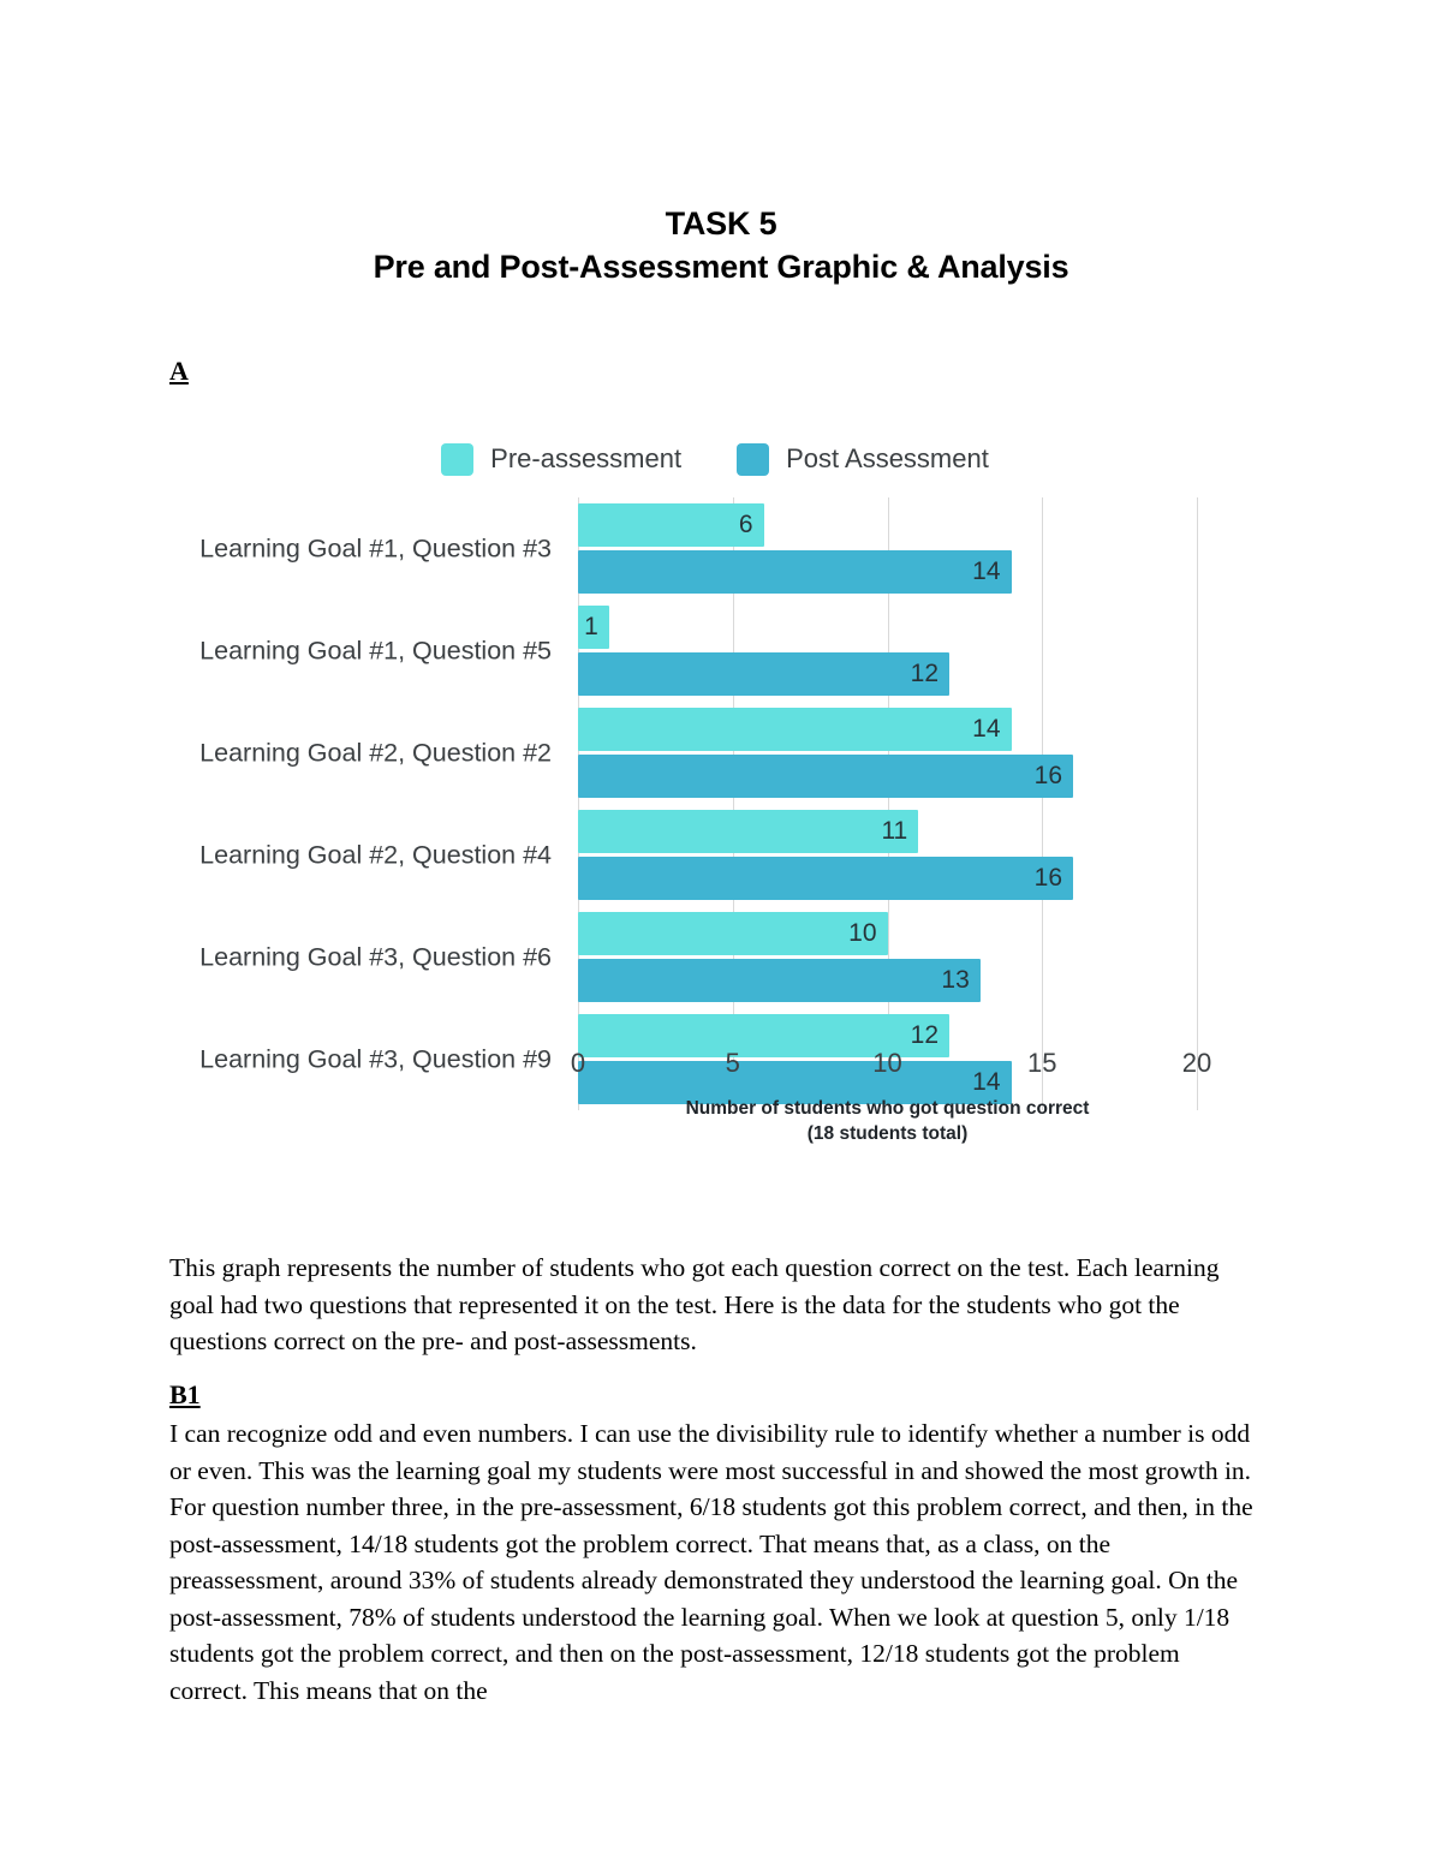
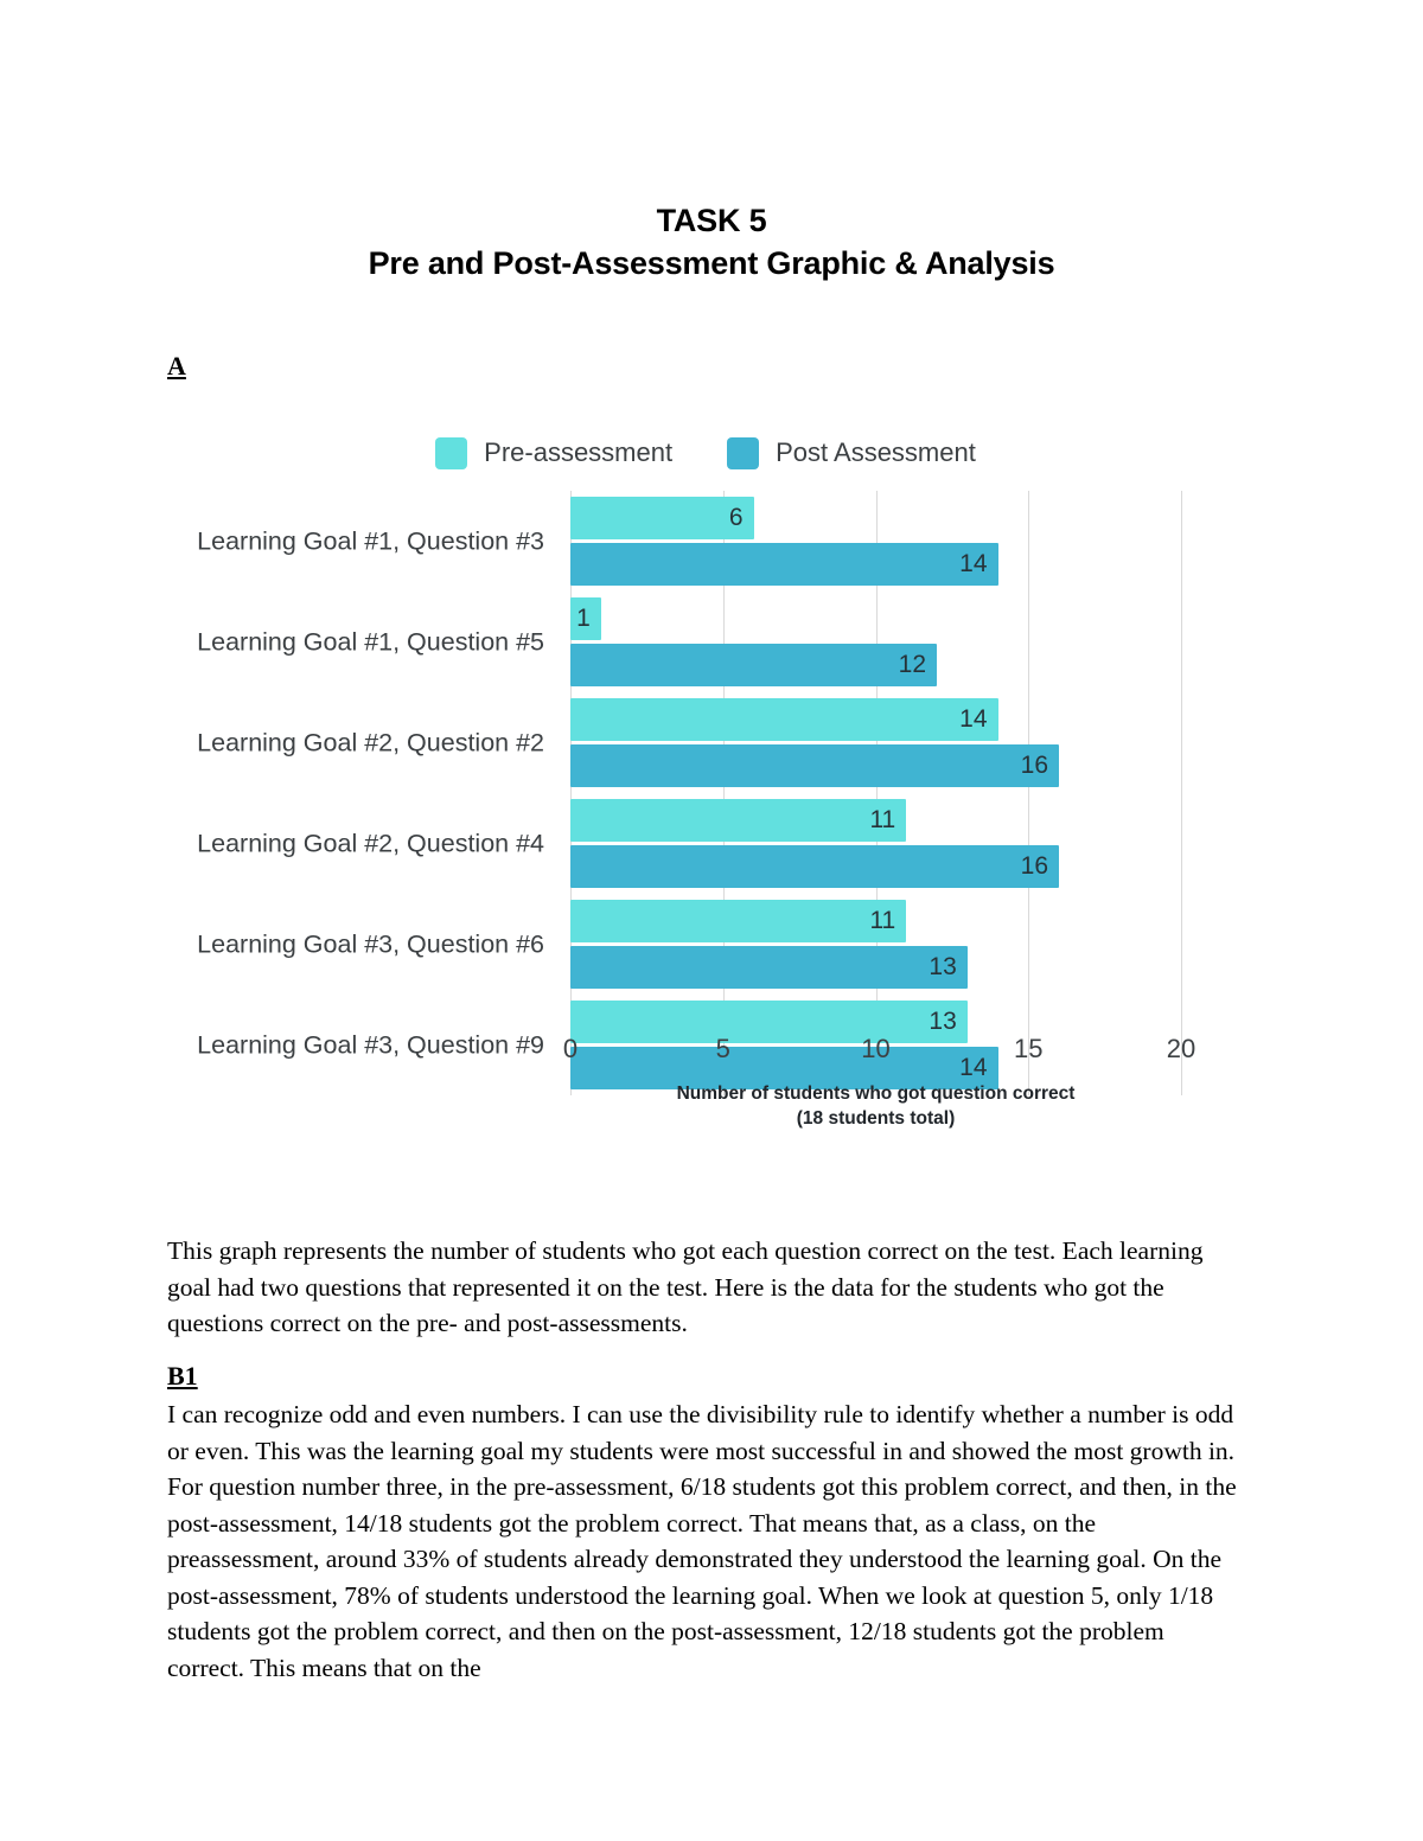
Pre-assessment/Learning Goal #3, Question #6: 10 -> 11
Pre-assessment/Learning Goal #3, Question #9: 12 -> 13
